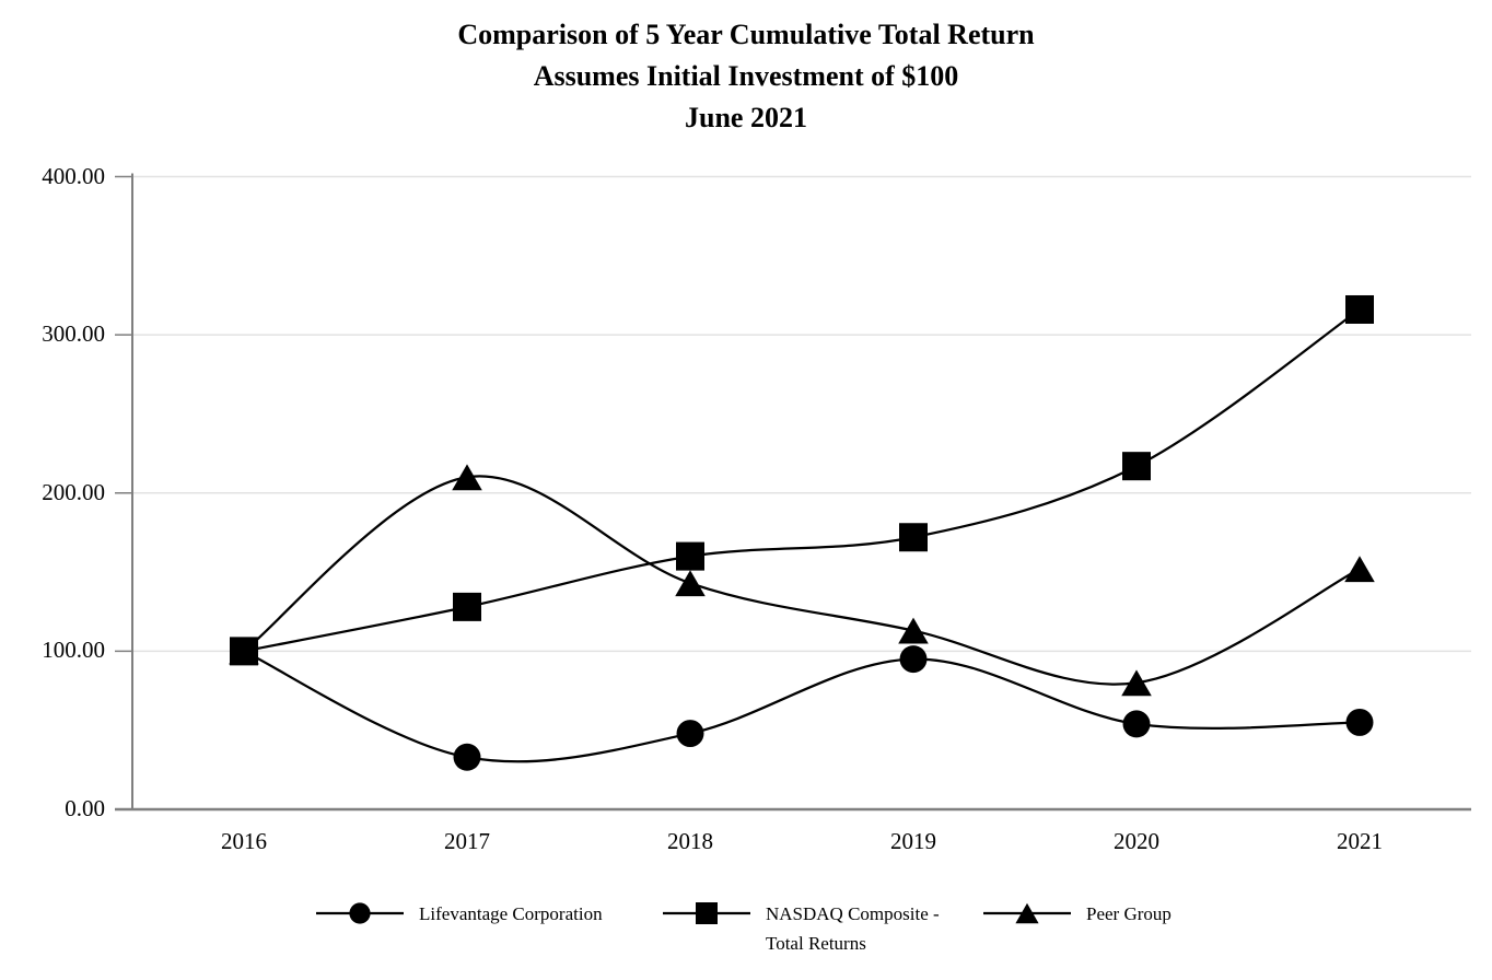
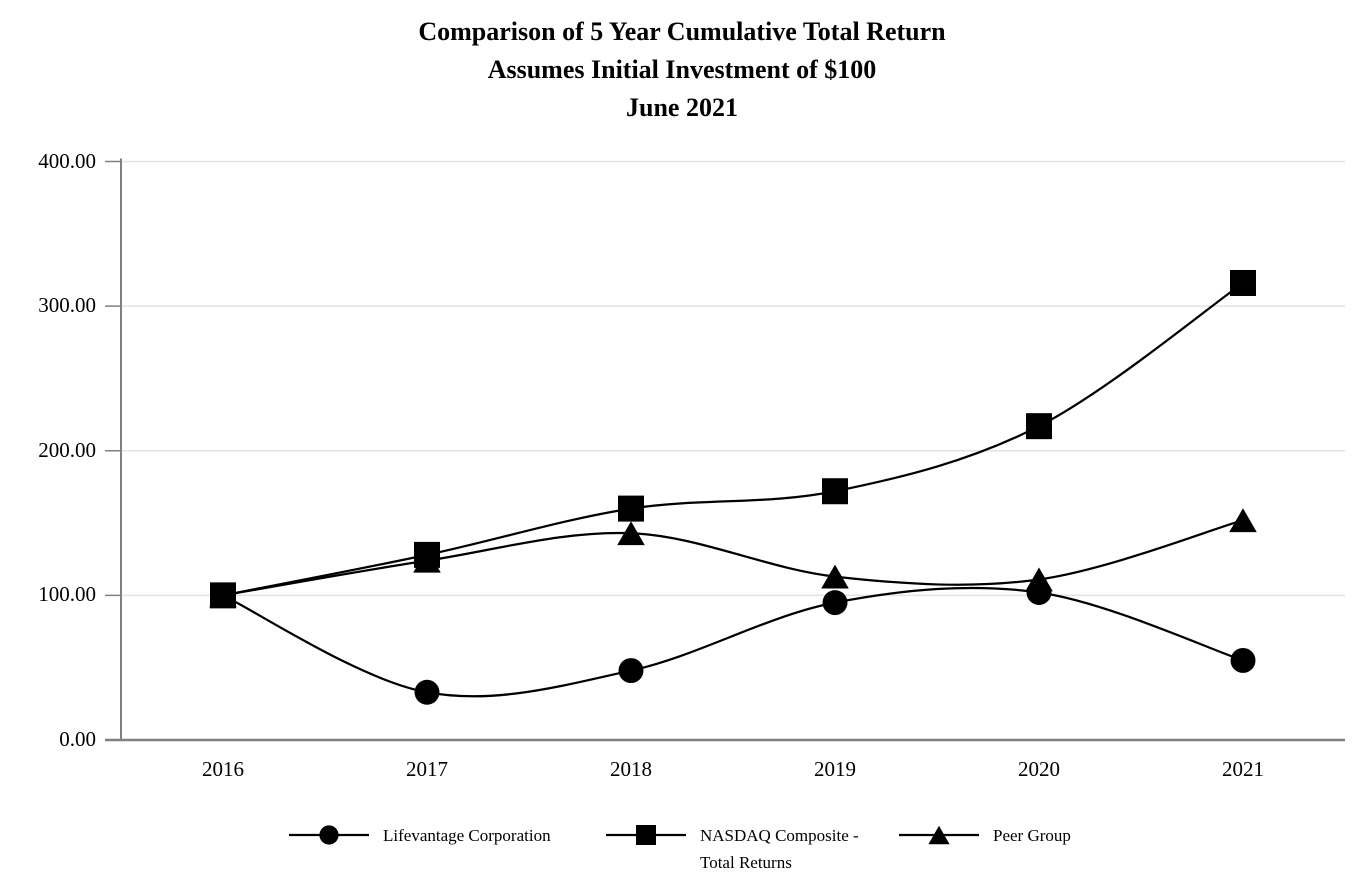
Peer Group/2017: 210 -> 124
Lifevantage Corporation/2020: 54 -> 102
Peer Group/2020: 80 -> 111
